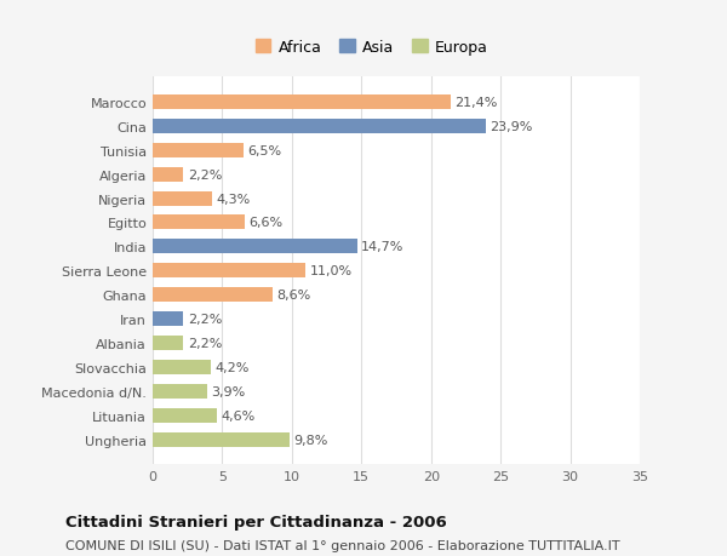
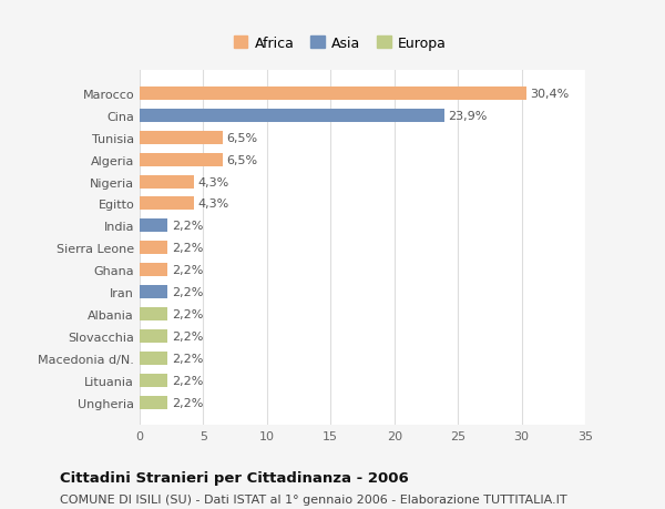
Marocco: 21,4% -> 30,4%
Algeria: 2,2% -> 6,5%
Egitto: 6,6% -> 4,3%
India: 14,7% -> 2,2%
Sierra Leone: 11,0% -> 2,2%
Ghana: 8,6% -> 2,2%
Slovacchia: 4,2% -> 2,2%
Macedonia d/N.: 3,9% -> 2,2%
Lituania: 4,6% -> 2,2%
Ungheria: 9,8% -> 2,2%
